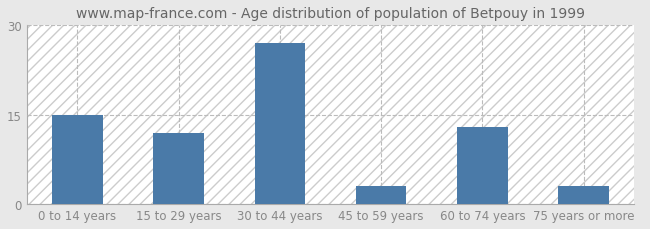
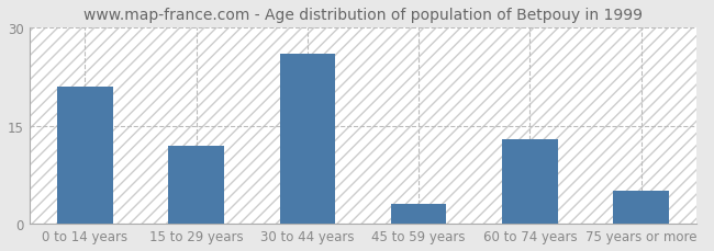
0 to 14 years: 15 -> 21
30 to 44 years: 27 -> 26
75 years or more: 3 -> 5
